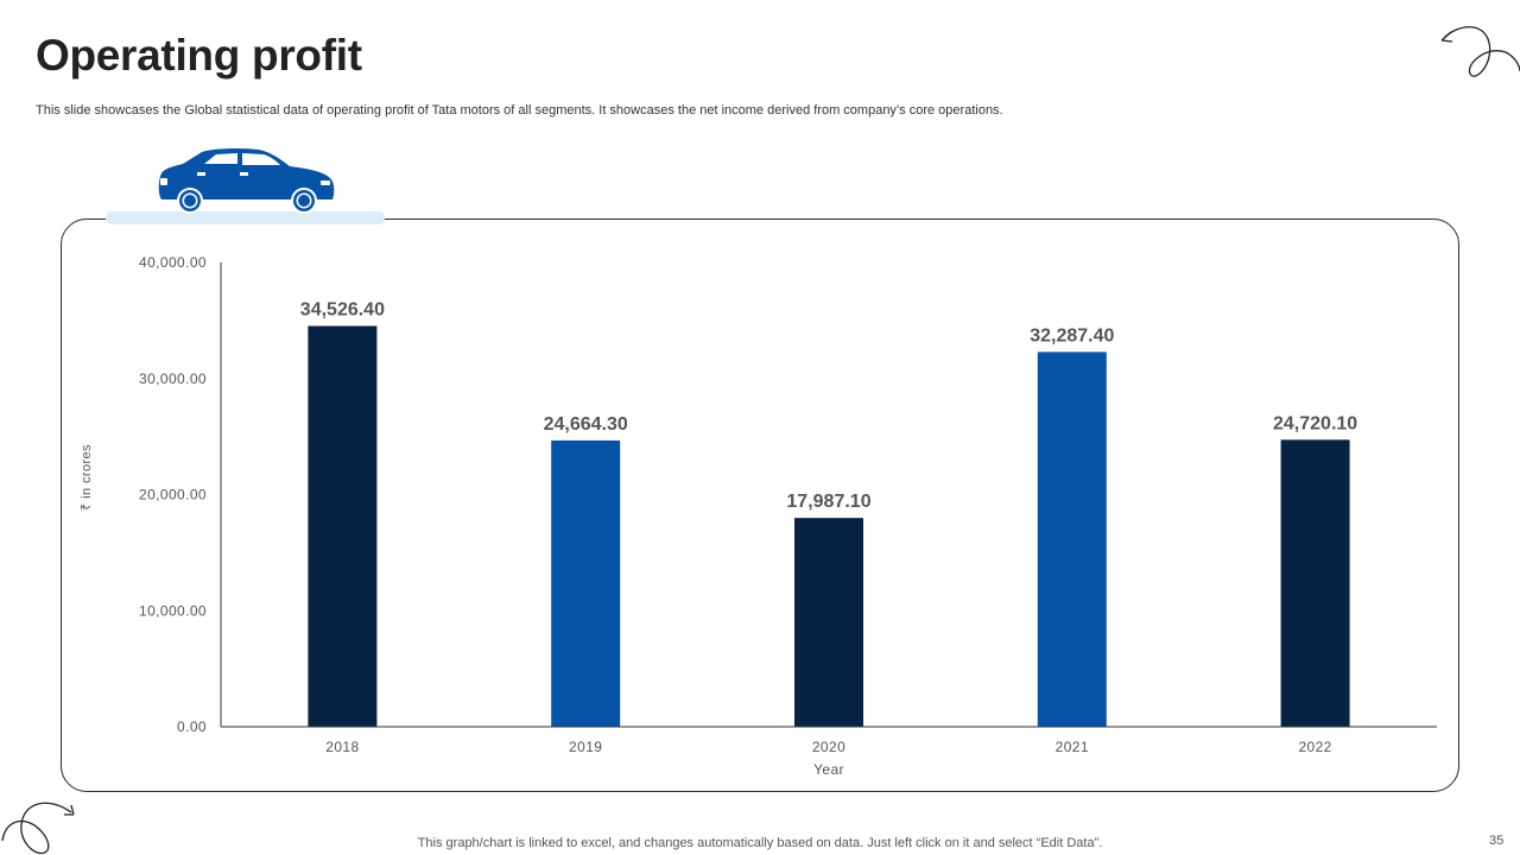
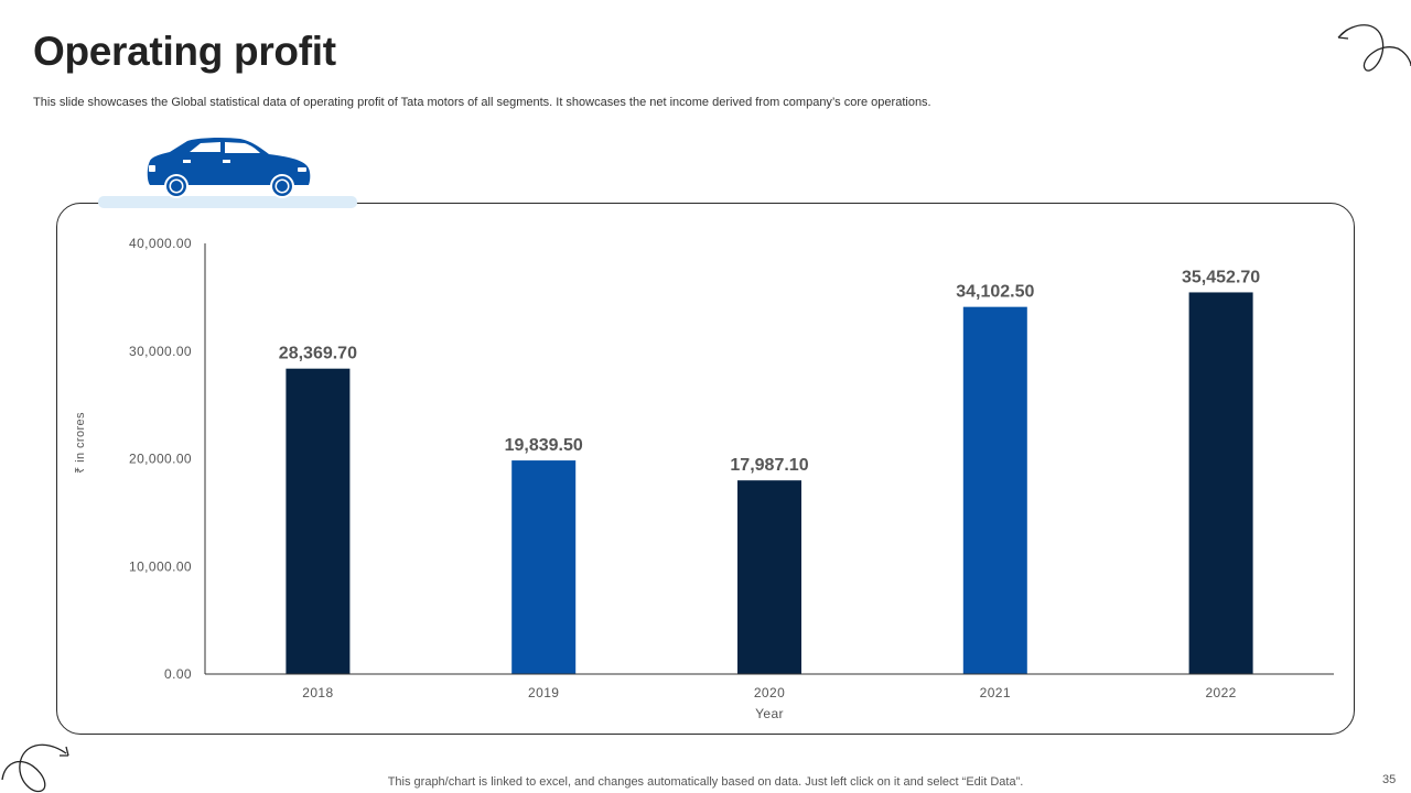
2018: 34,526.40 -> 28,369.70
2019: 24,664.30 -> 19,839.50
2021: 32,287.40 -> 34,102.50
2022: 24,720.10 -> 35,452.70
